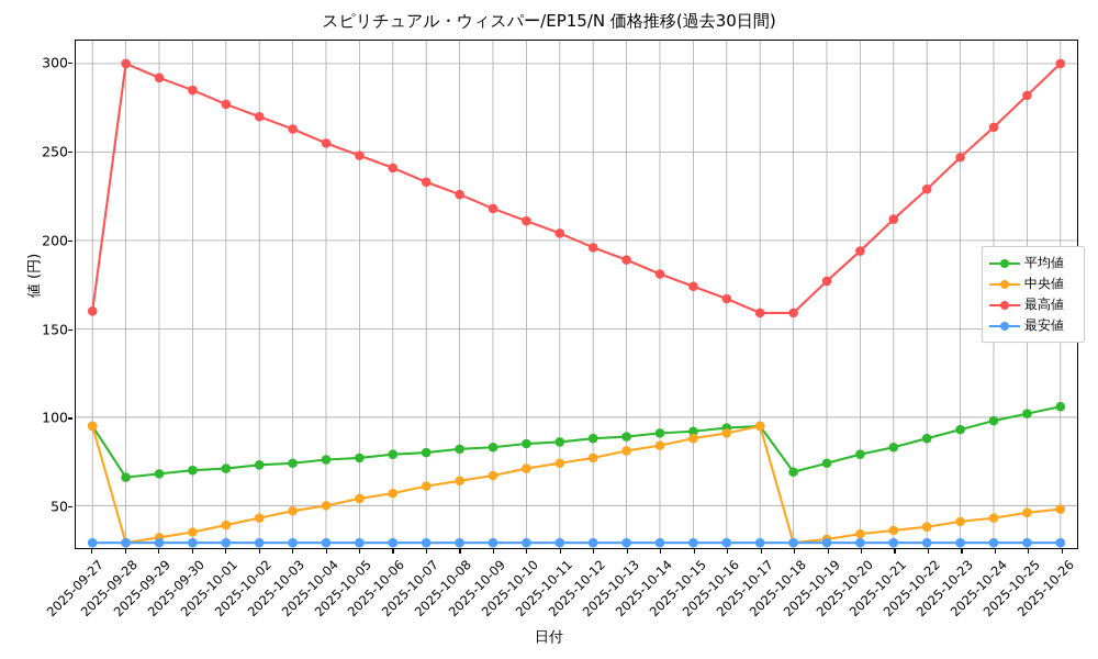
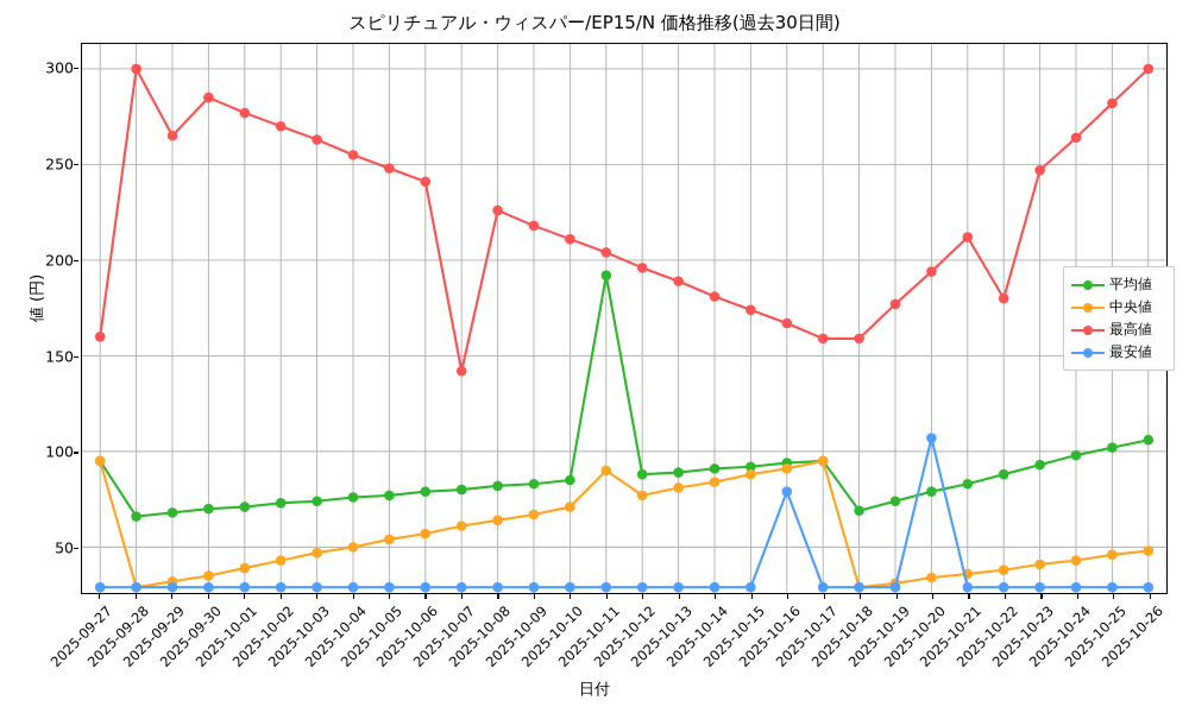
最高値/2025-09-29: 292 -> 265
最高値/2025-10-07: 233 -> 142
平均値/2025-10-11: 86 -> 192
中央値/2025-10-11: 74 -> 90
最安値/2025-10-16: 29 -> 79
最安値/2025-10-20: 29 -> 107
最高値/2025-10-22: 229 -> 180
